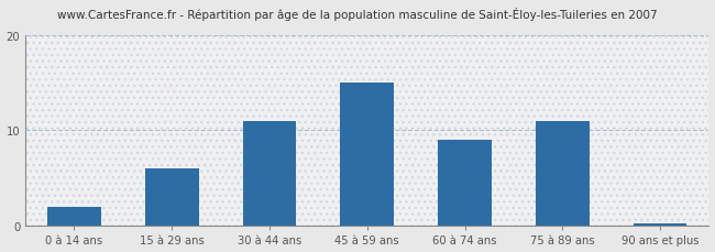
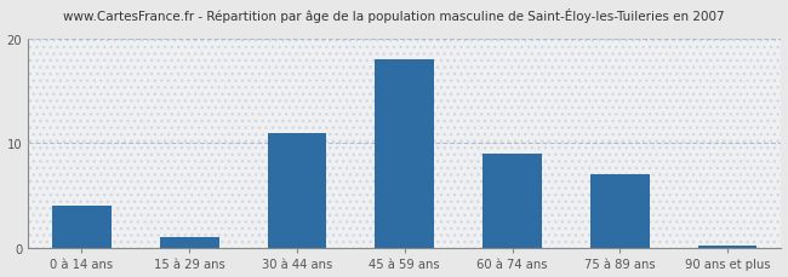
0 à 14 ans: 2.0 -> 4.0
15 à 29 ans: 6.0 -> 1.0
45 à 59 ans: 15.0 -> 18.0
75 à 89 ans: 11.0 -> 7.0
